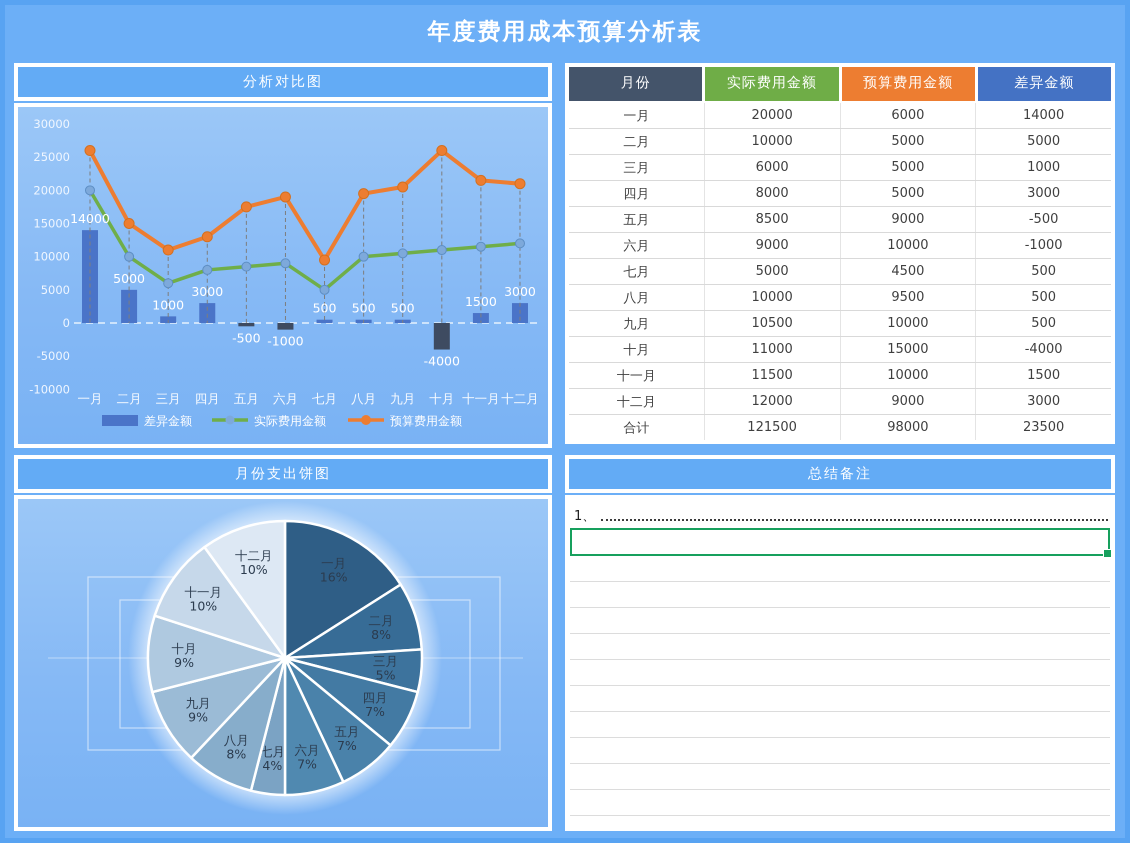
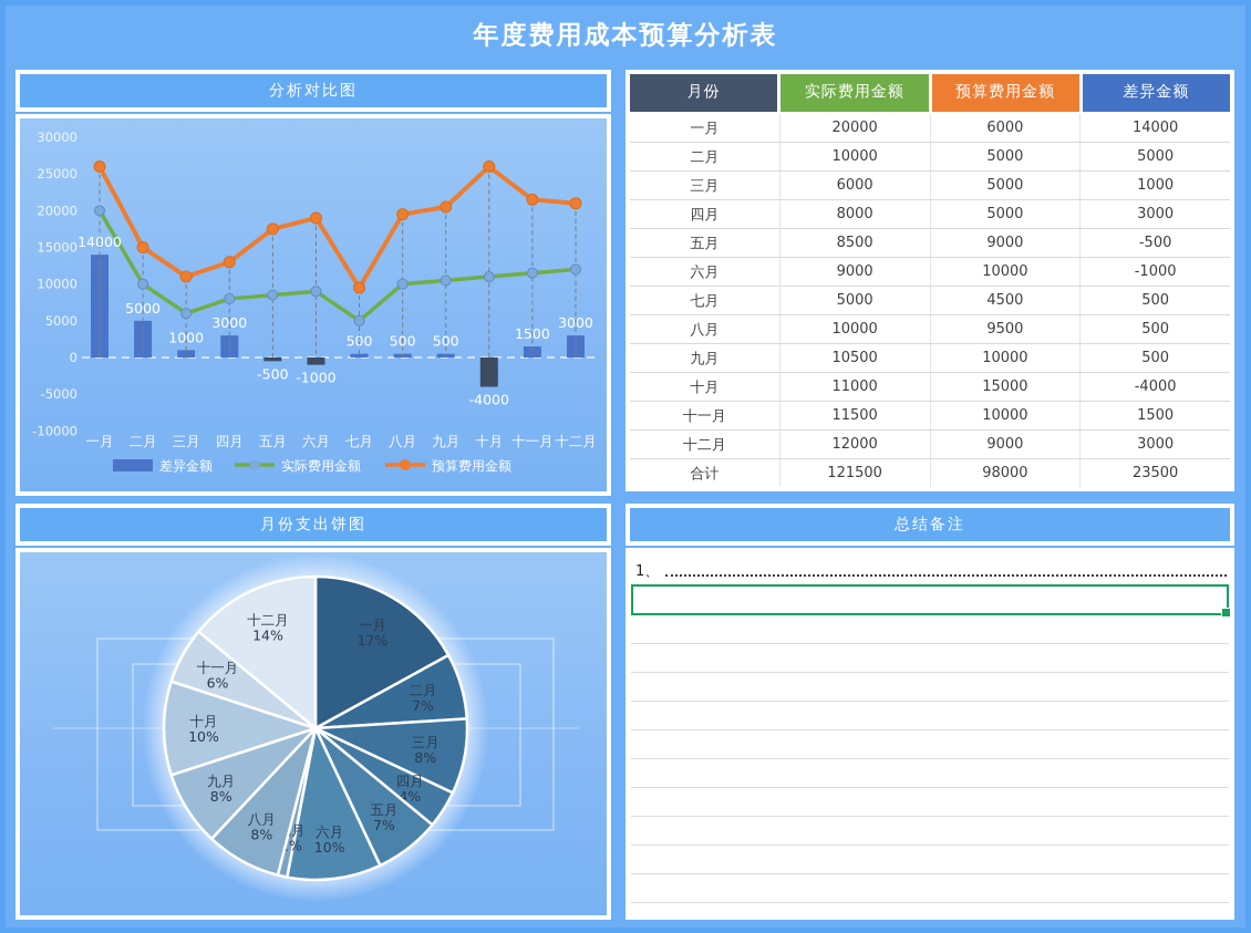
月份支出饼图/一月: 16% -> 17%
月份支出饼图/二月: 8% -> 7%
月份支出饼图/三月: 5% -> 8%
月份支出饼图/四月: 7% -> 4%
月份支出饼图/六月: 7% -> 10%
月份支出饼图/七月: 4% -> 1%
月份支出饼图/九月: 9% -> 8%
月份支出饼图/十月: 9% -> 10%
月份支出饼图/十一月: 10% -> 6%
月份支出饼图/十二月: 10% -> 14%
